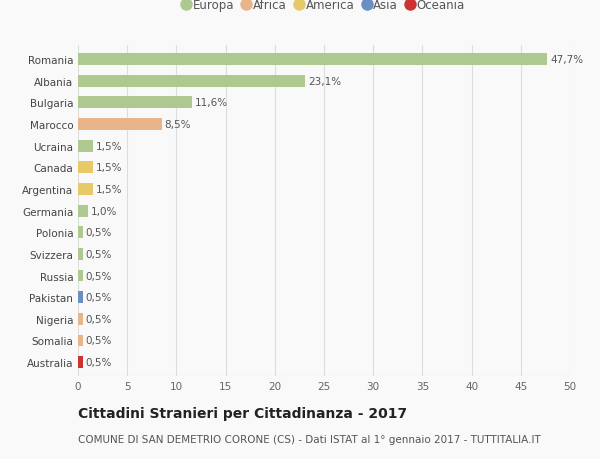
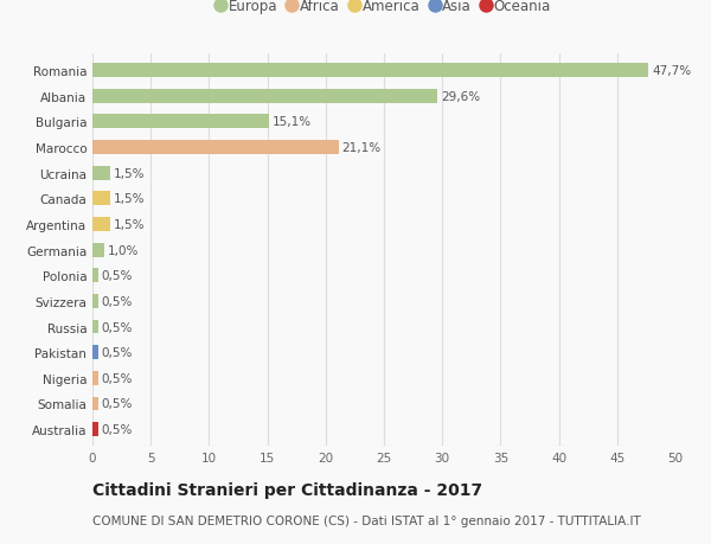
Albania: 23,1% -> 29,6%
Bulgaria: 11,6% -> 15,1%
Marocco: 8,5% -> 21,1%
